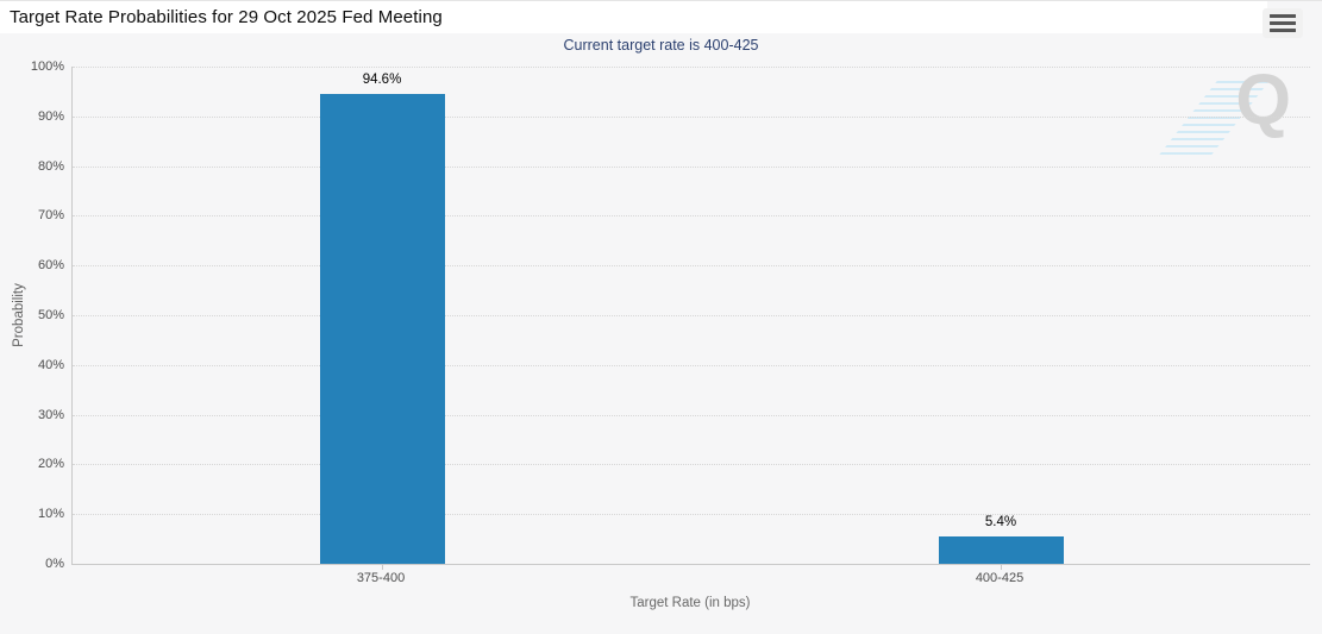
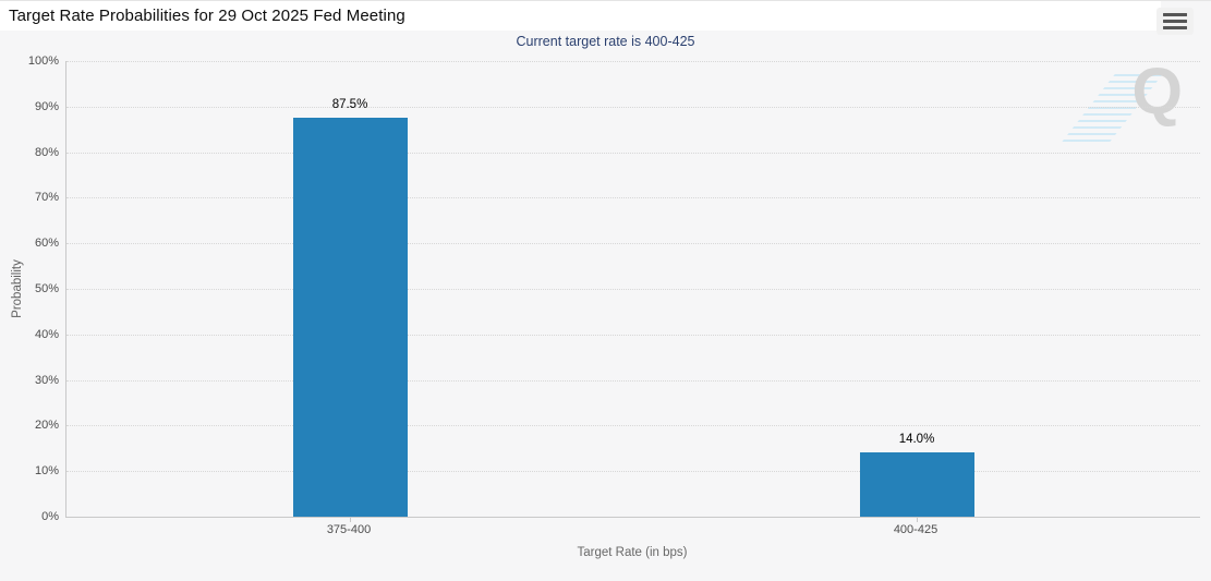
375-400: 94.6% -> 87.5%
400-425: 5.4% -> 14.0%
